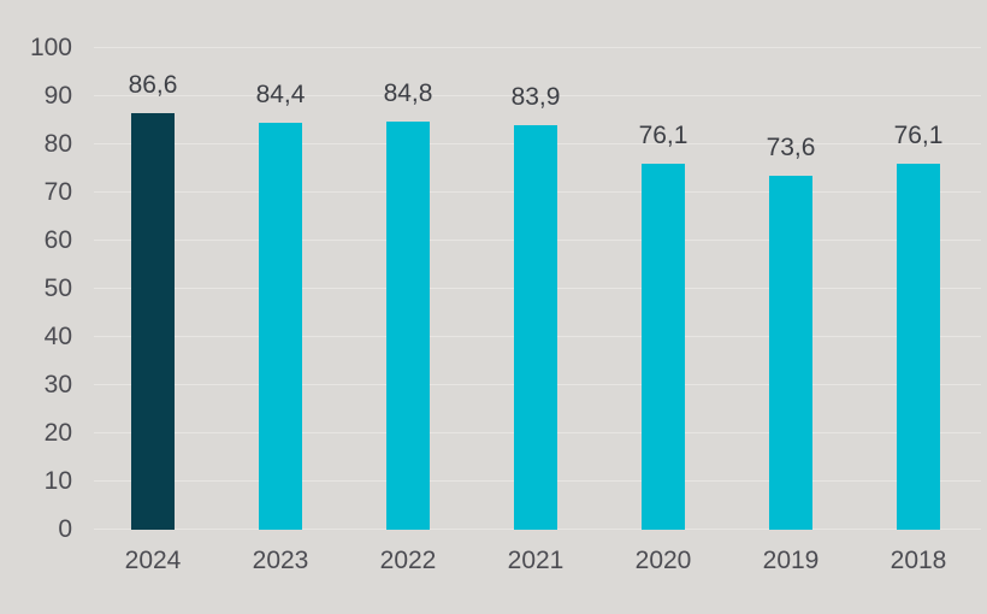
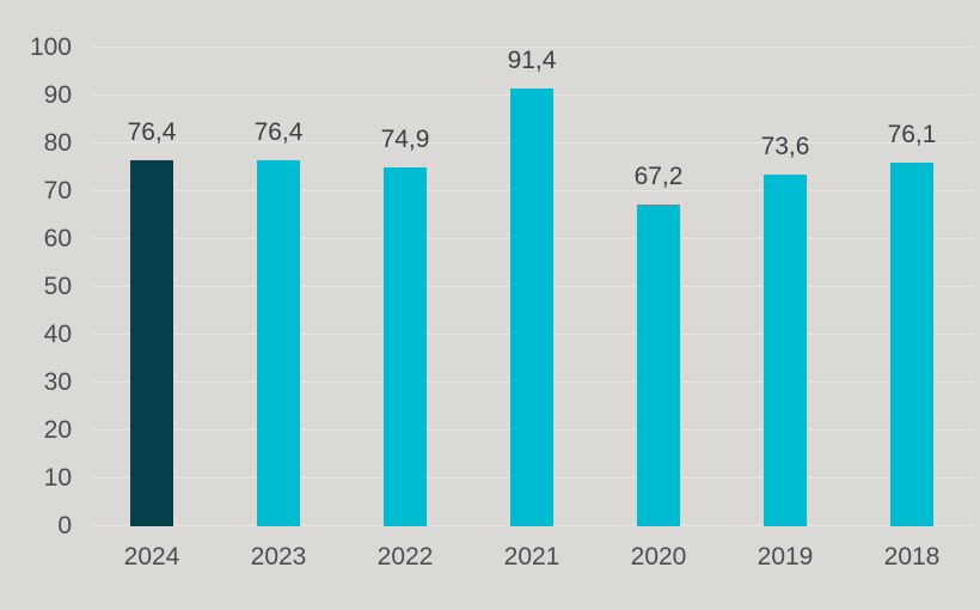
2024: 86,6 -> 76,4
2023: 84,4 -> 76,4
2022: 84,8 -> 74,9
2021: 83,9 -> 91,4
2020: 76,1 -> 67,2
